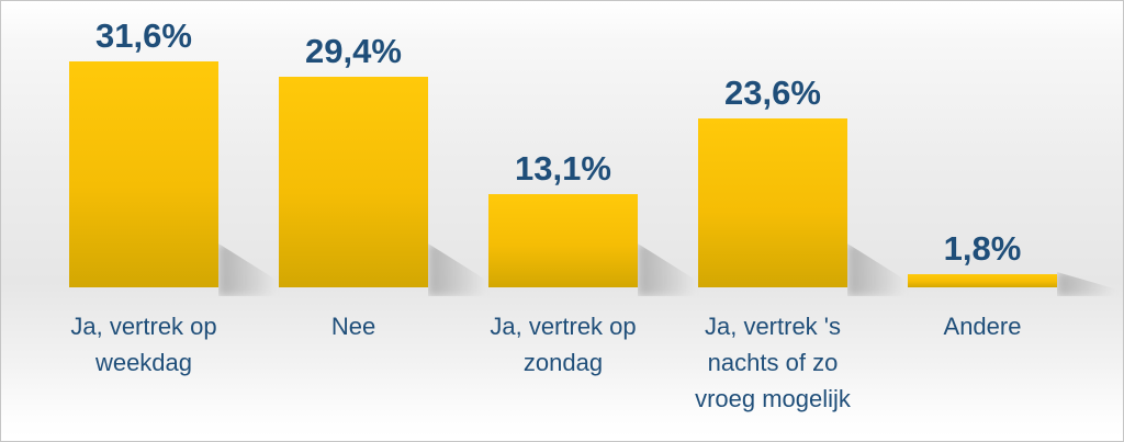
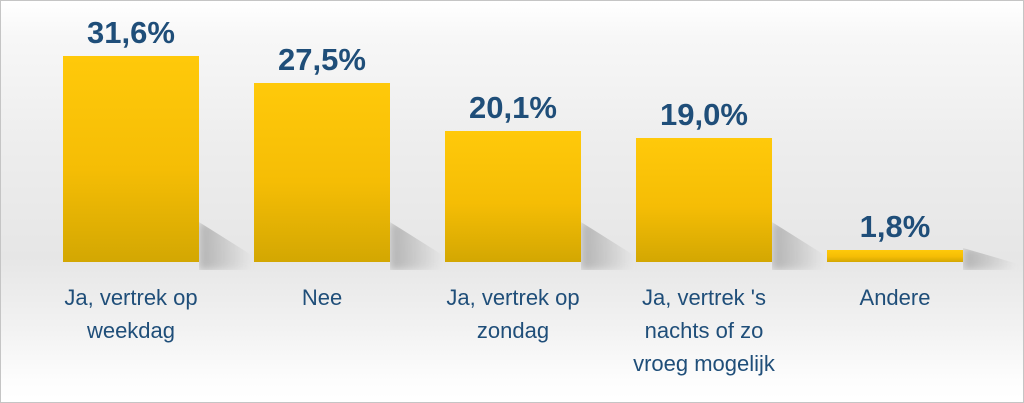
Nee: 29,4% -> 27,5%
Ja, vertrek op zondag: 13,1% -> 20,1%
Ja, vertrek 's nachts of zo vroeg mogelijk: 23,6% -> 19,0%
